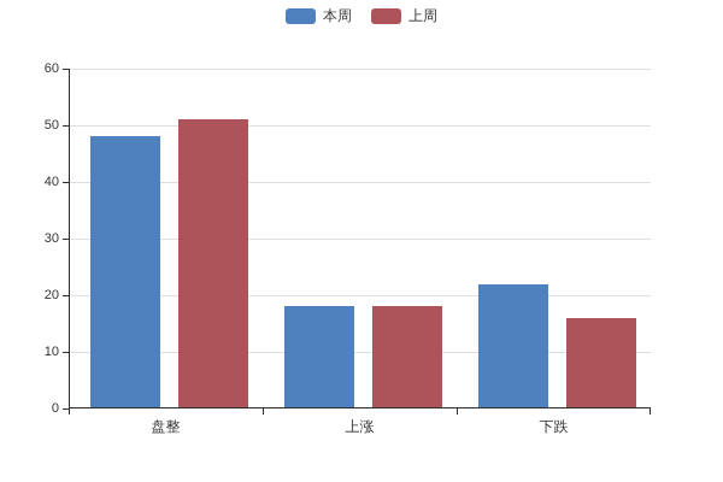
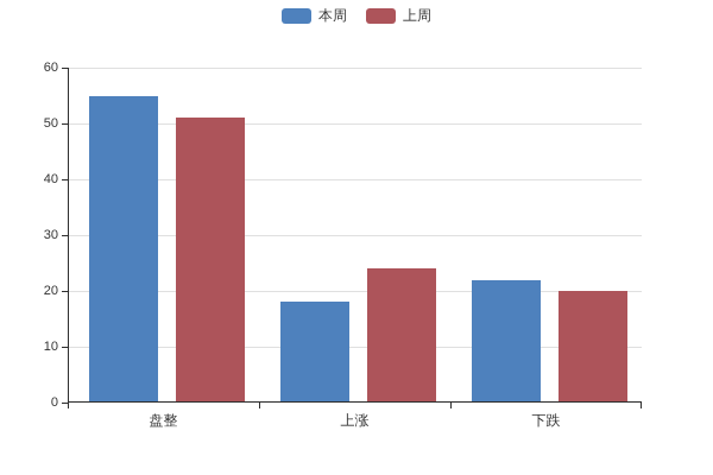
本周/盘整: 48 -> 55
上周/上涨: 18 -> 24
上周/下跌: 16 -> 20
